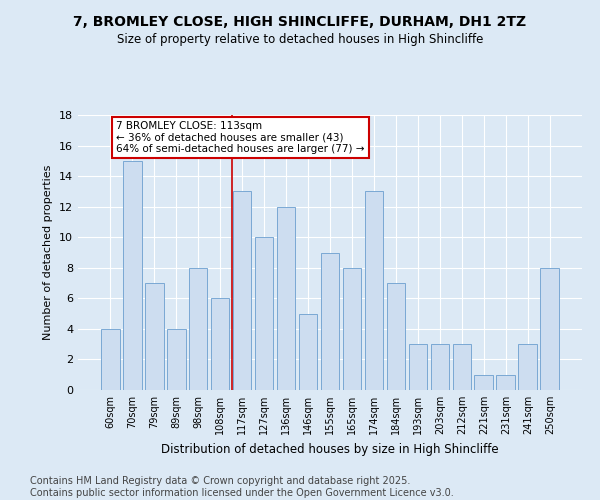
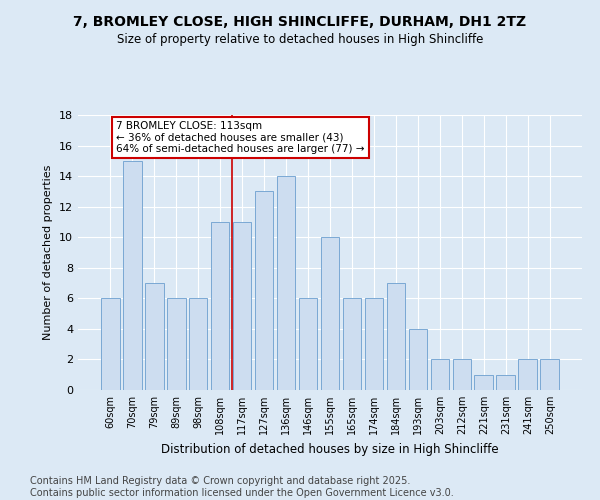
60sqm: 4 -> 6
89sqm: 4 -> 6
98sqm: 8 -> 6
108sqm: 6 -> 11
117sqm: 13 -> 11
127sqm: 10 -> 13
136sqm: 12 -> 14
146sqm: 5 -> 6
155sqm: 9 -> 10
165sqm: 8 -> 6
174sqm: 13 -> 6
193sqm: 3 -> 4
203sqm: 3 -> 2
212sqm: 3 -> 2
241sqm: 3 -> 2
250sqm: 8 -> 2
